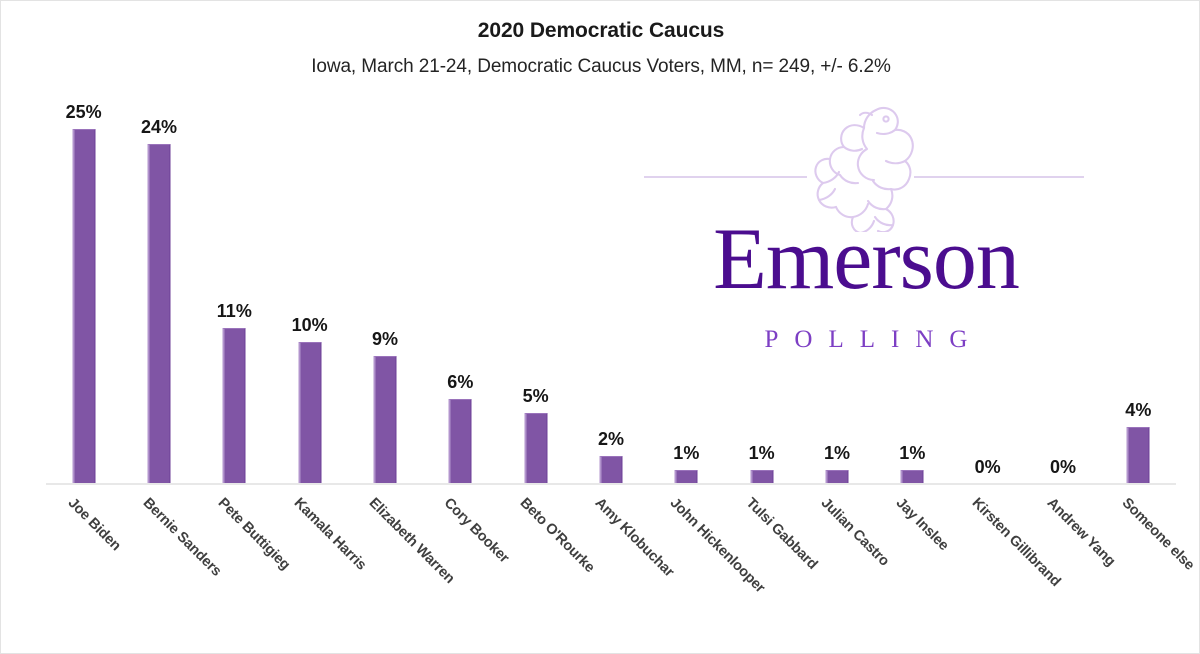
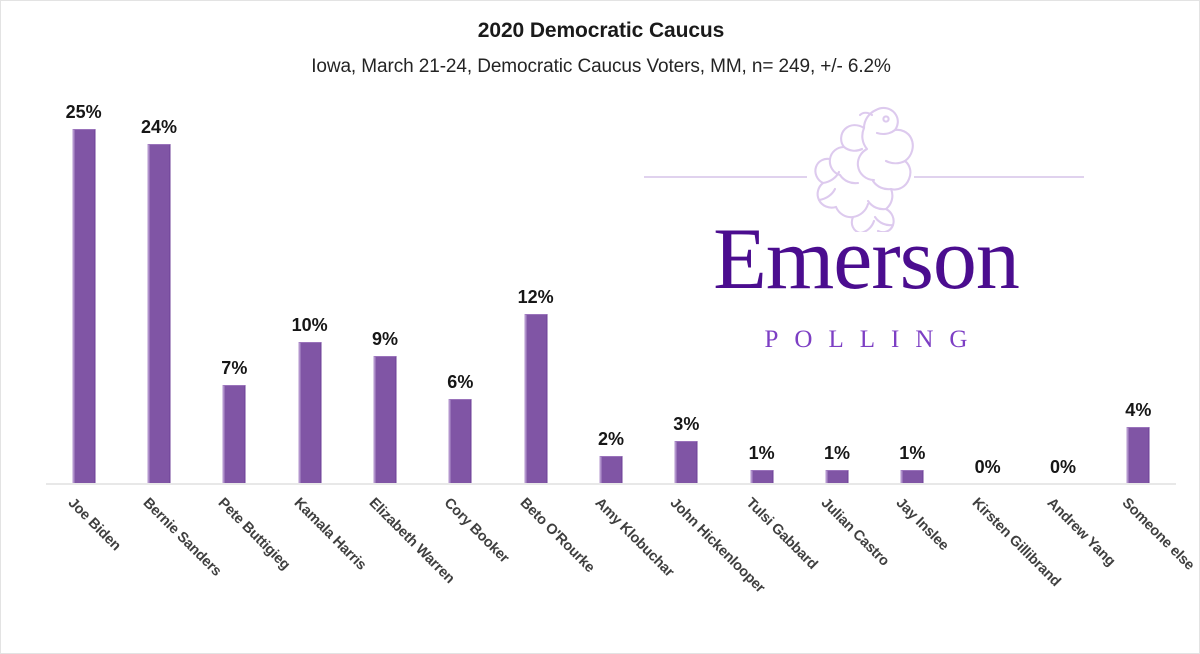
Pete Buttigieg: 11% -> 7%
Beto O'Rourke: 5% -> 12%
John Hickenlooper: 1% -> 3%
